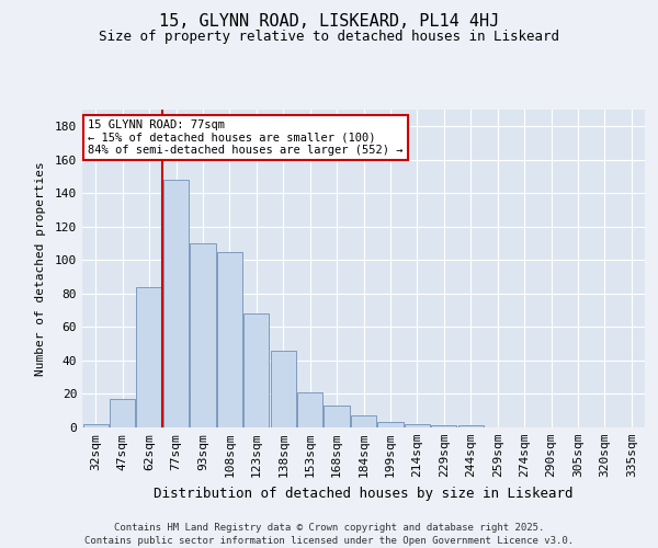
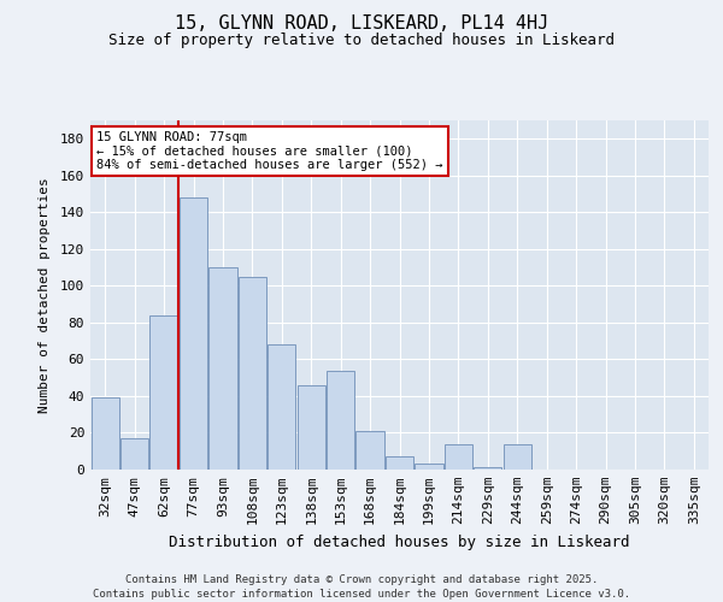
32sqm: 2 -> 39
153sqm: 21 -> 54
168sqm: 13 -> 21
214sqm: 2 -> 14
244sqm: 1 -> 14
